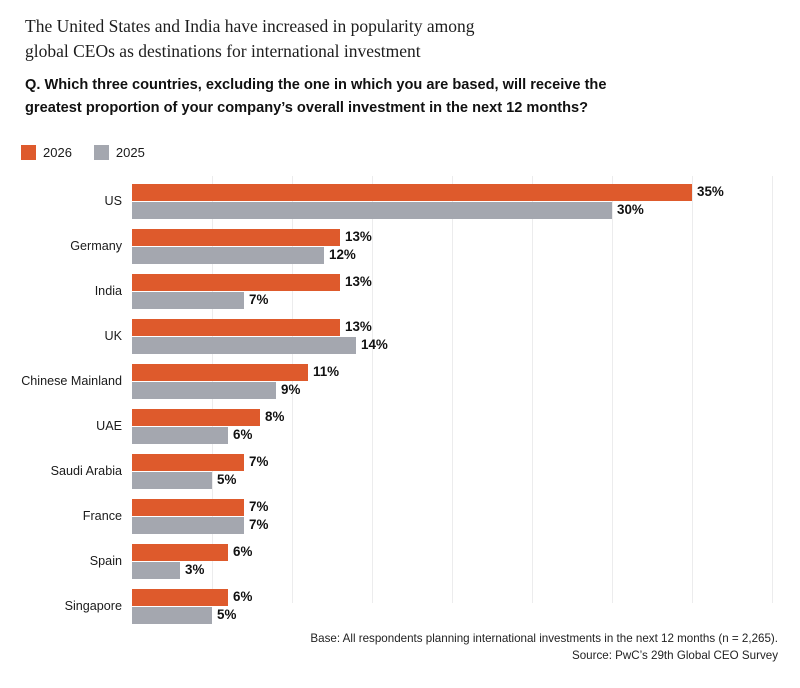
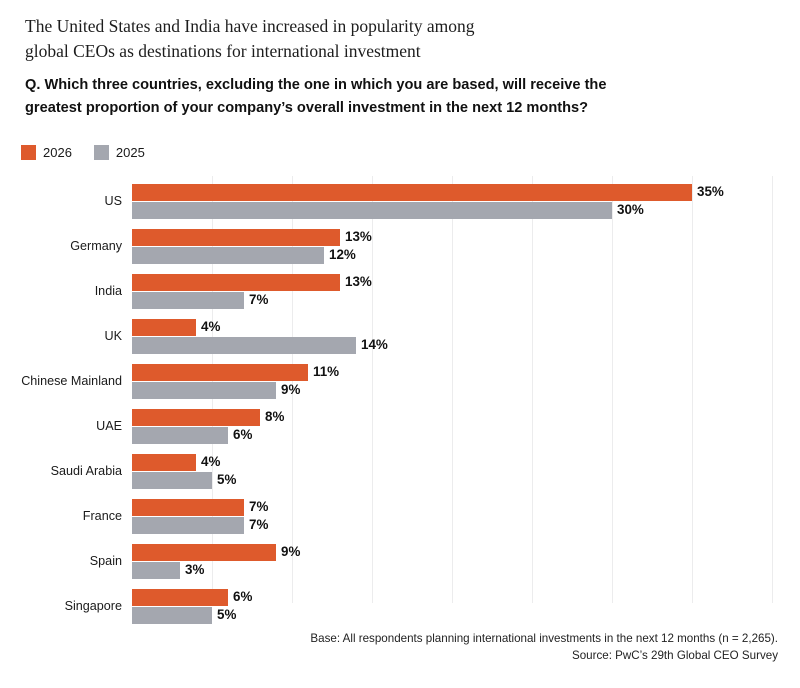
2026/UK: 13% -> 4%
2026/Saudi Arabia: 7% -> 4%
2026/Spain: 6% -> 9%
